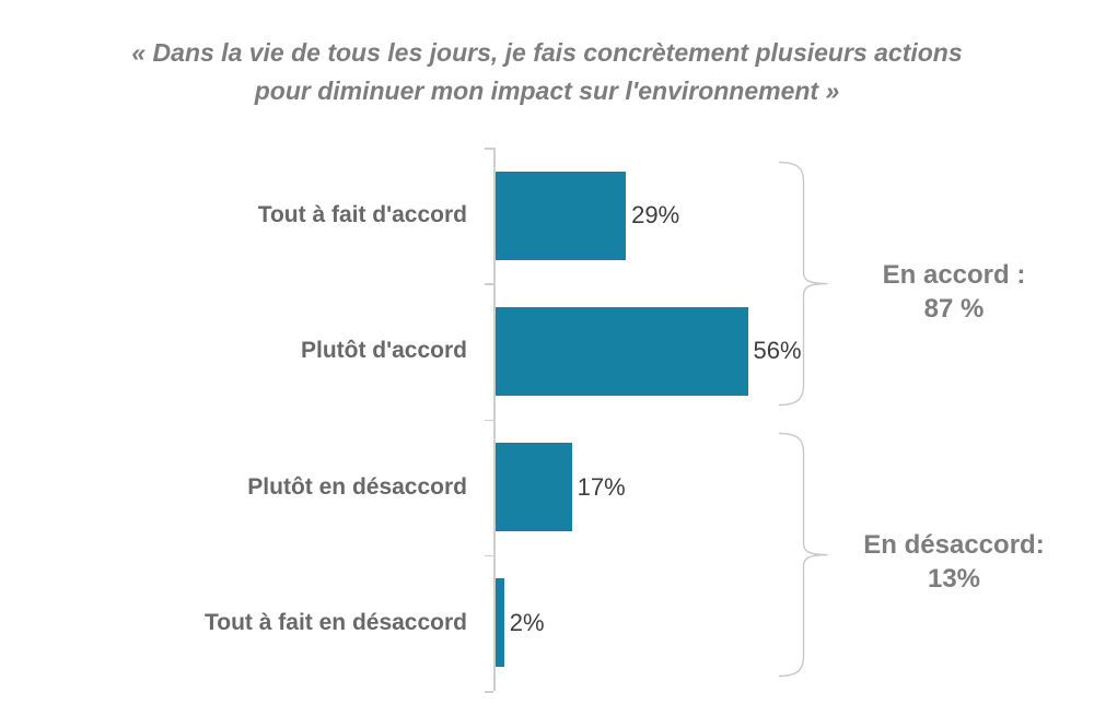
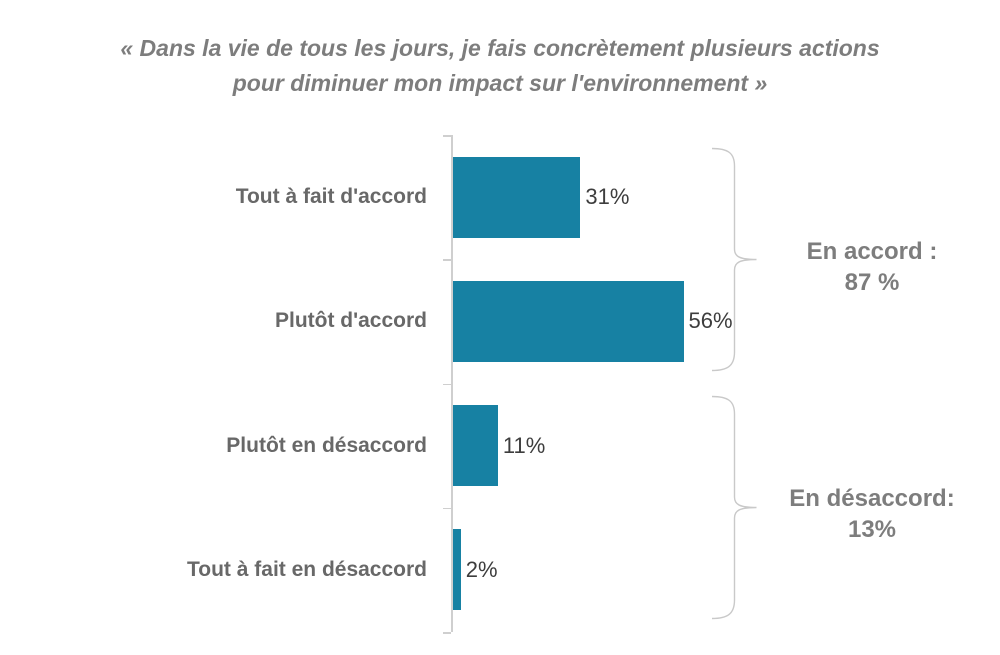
Tout à fait d'accord: 29% -> 31%
Plutôt en désaccord: 17% -> 11%
